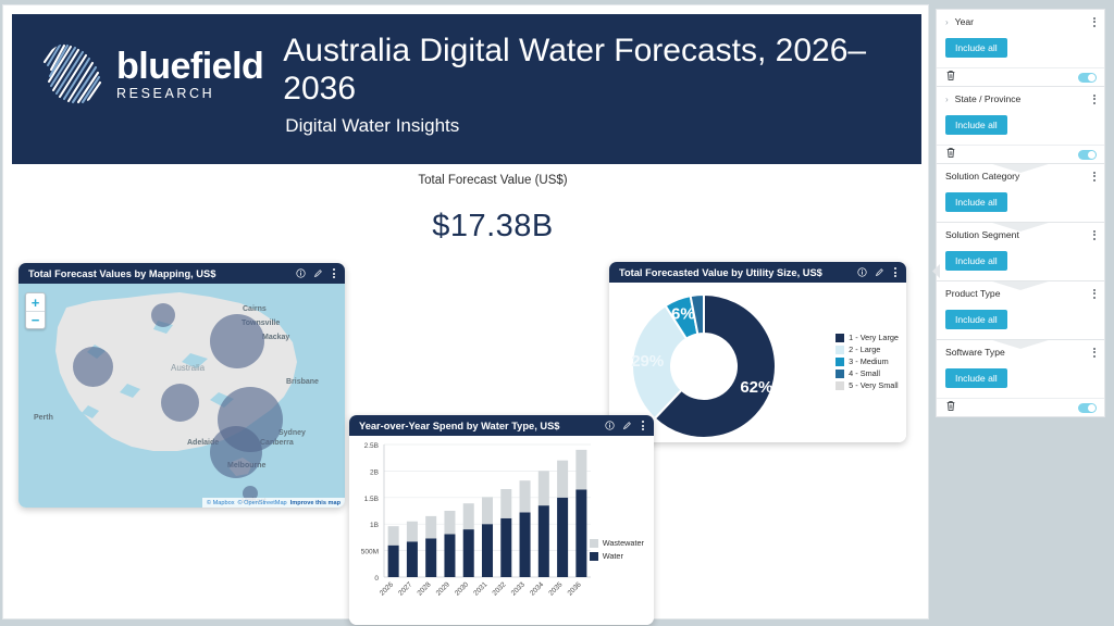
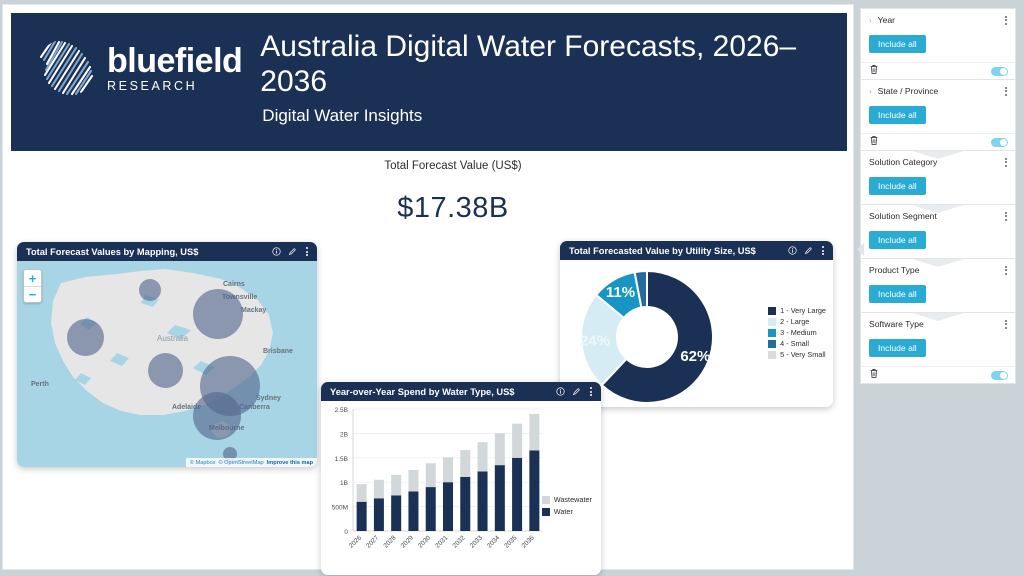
Total Forecasted Value by Utility Size, US$/2 - Large: 29% -> 24%
Total Forecasted Value by Utility Size, US$/3 - Medium: 6% -> 11%
